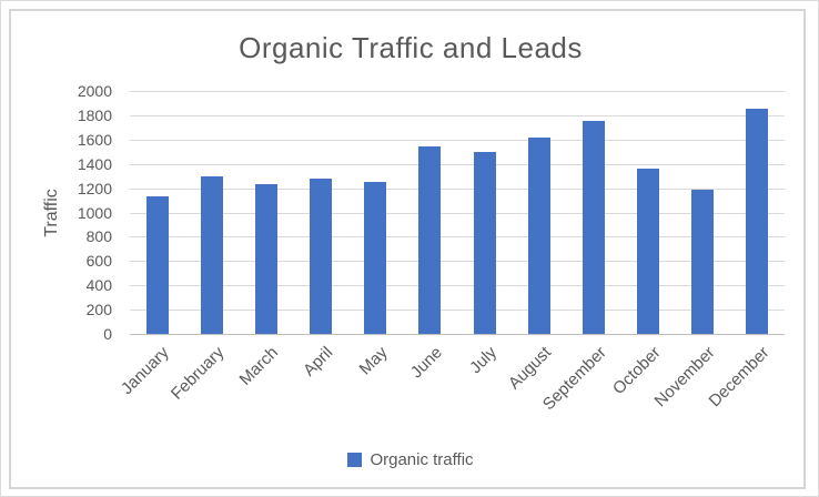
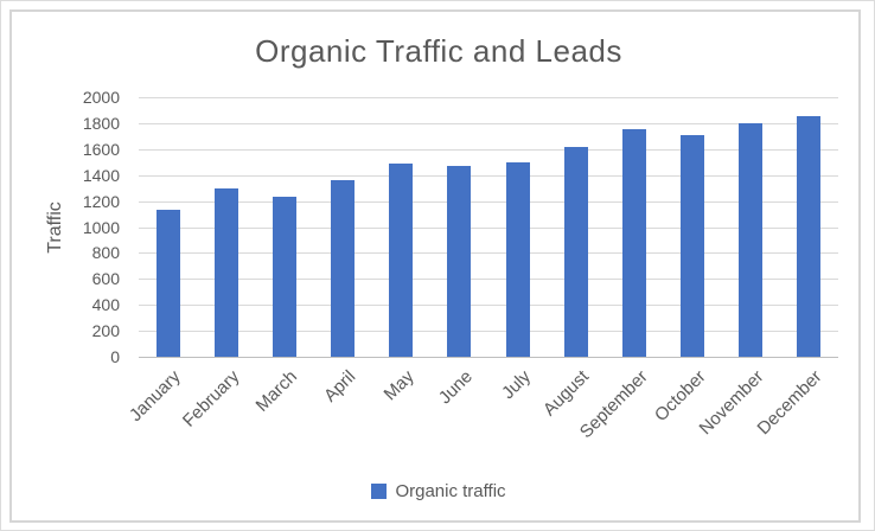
April: 1280 -> 1360
May: 1250 -> 1490
June: 1540 -> 1470
October: 1360 -> 1710
November: 1190 -> 1800
